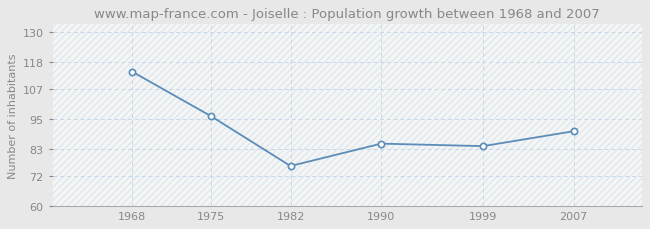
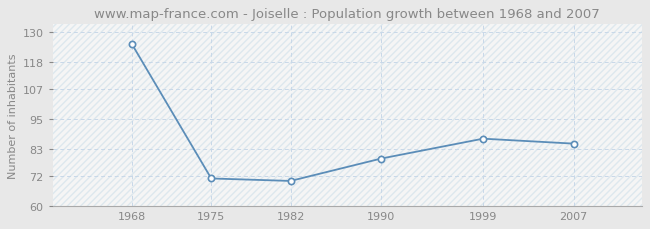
1968: 114 -> 125
1975: 96 -> 71
1982: 76 -> 70
1990: 85 -> 79
1999: 84 -> 87
2007: 90 -> 85
